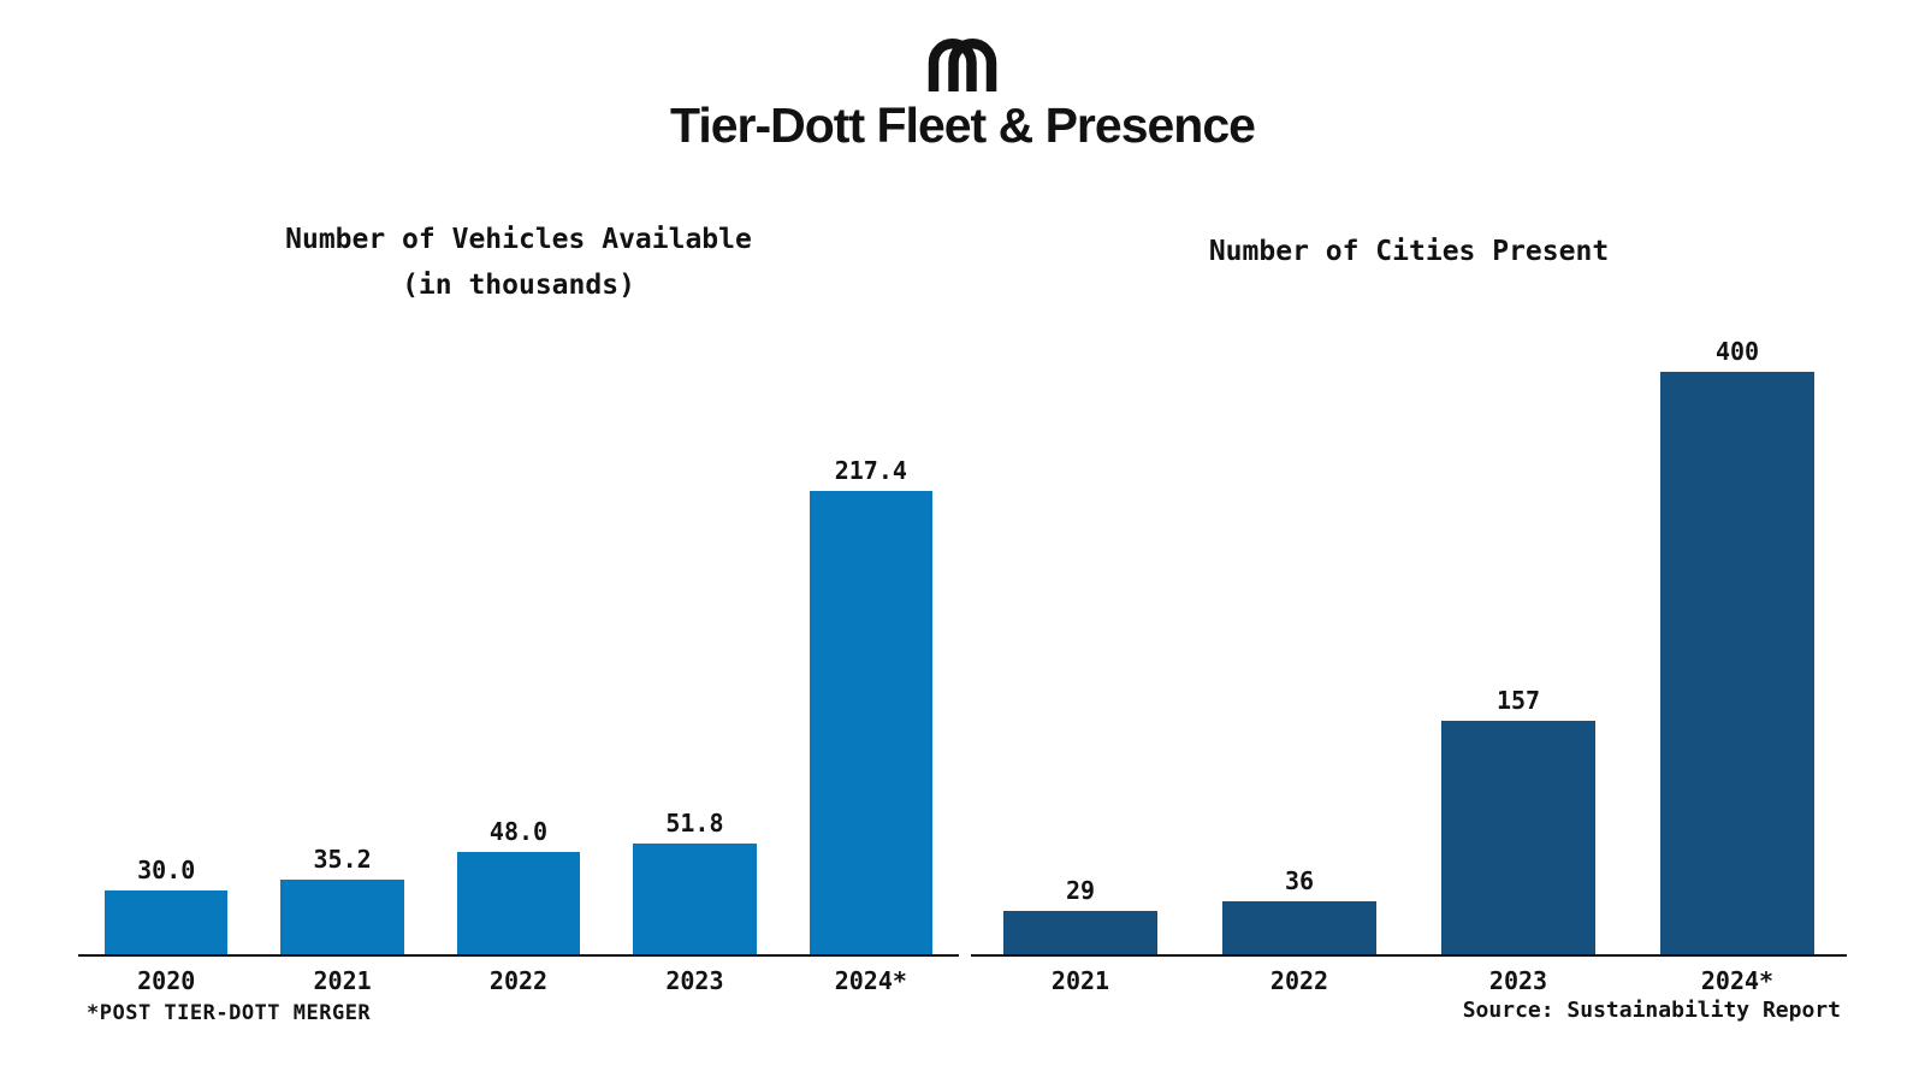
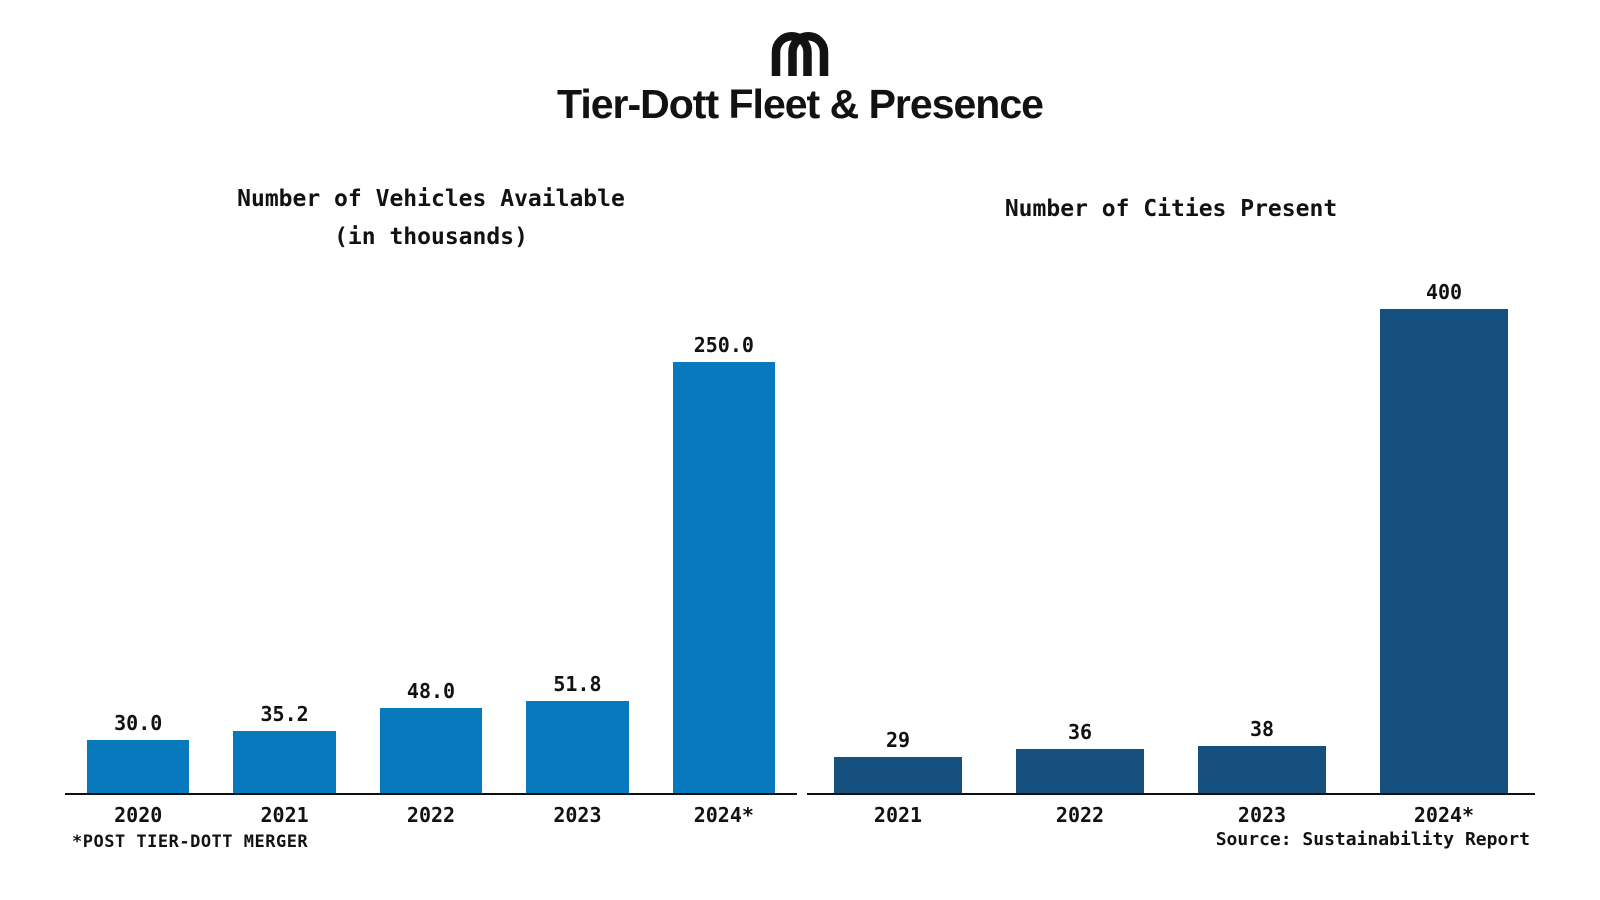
Number of Vehicles Available/2024*: 217.4 -> 250.0
Number of Cities Present/2023: 157 -> 38
